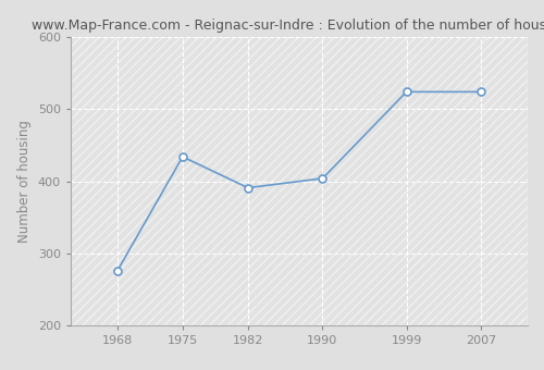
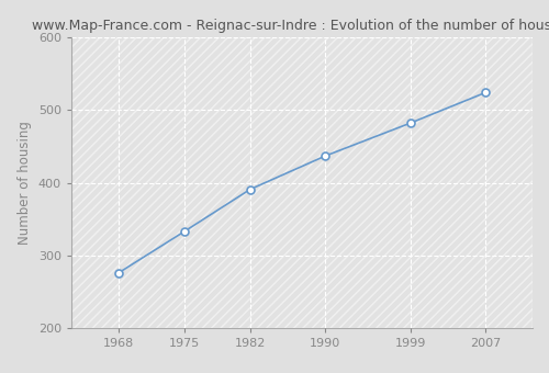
1975: 434 -> 333
1990: 404 -> 437
1999: 524 -> 482
